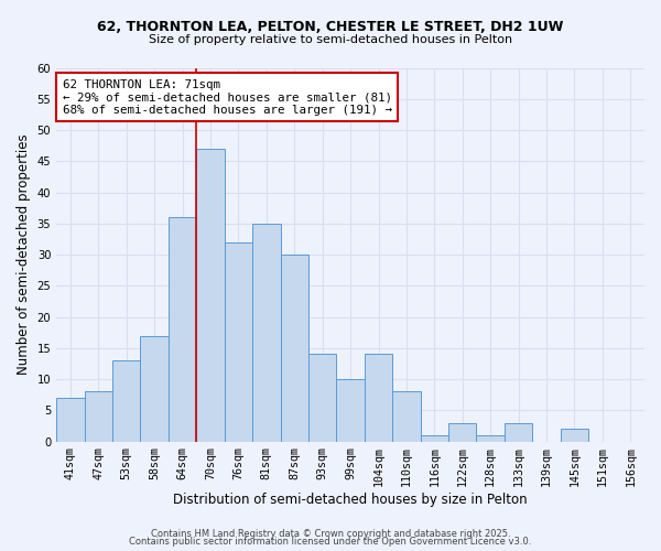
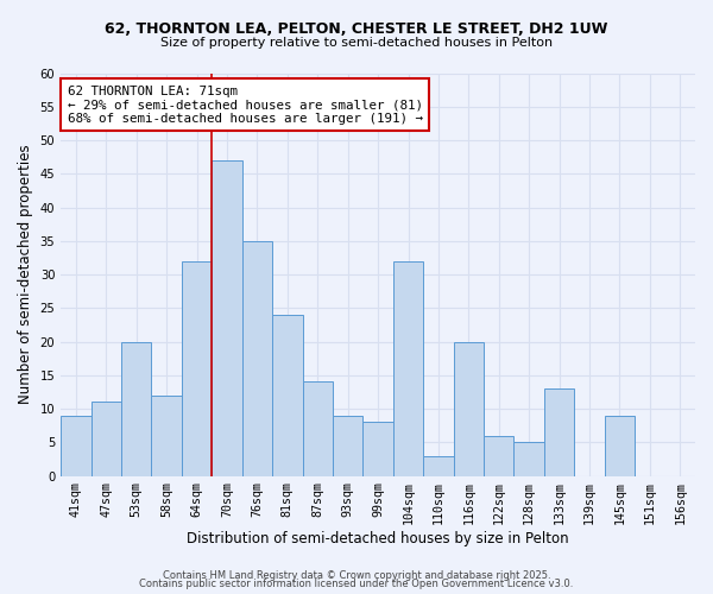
41sqm: 7 -> 9
47sqm: 8 -> 11
53sqm: 13 -> 20
58sqm: 17 -> 12
64sqm: 36 -> 32
76sqm: 32 -> 35
81sqm: 35 -> 24
87sqm: 30 -> 14
93sqm: 14 -> 9
99sqm: 10 -> 8
104sqm: 14 -> 32
110sqm: 8 -> 3
116sqm: 1 -> 20
122sqm: 3 -> 6
128sqm: 1 -> 5
133sqm: 3 -> 13
145sqm: 2 -> 9
